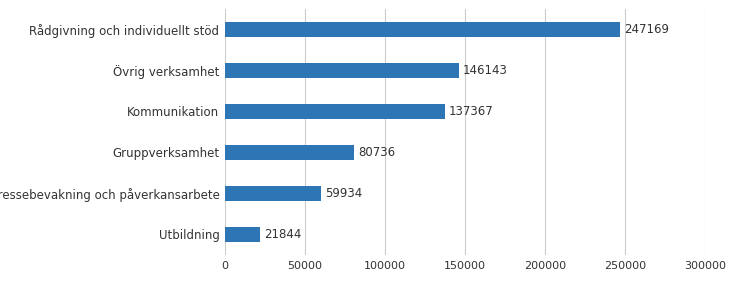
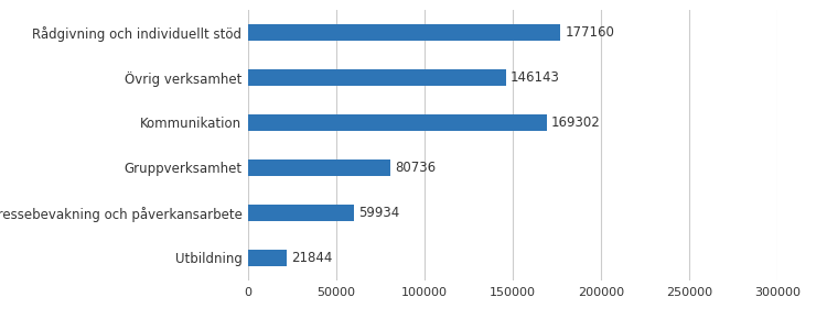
Rådgivning och individuellt stöd: 247169 -> 177160
Kommunikation: 137367 -> 169302
